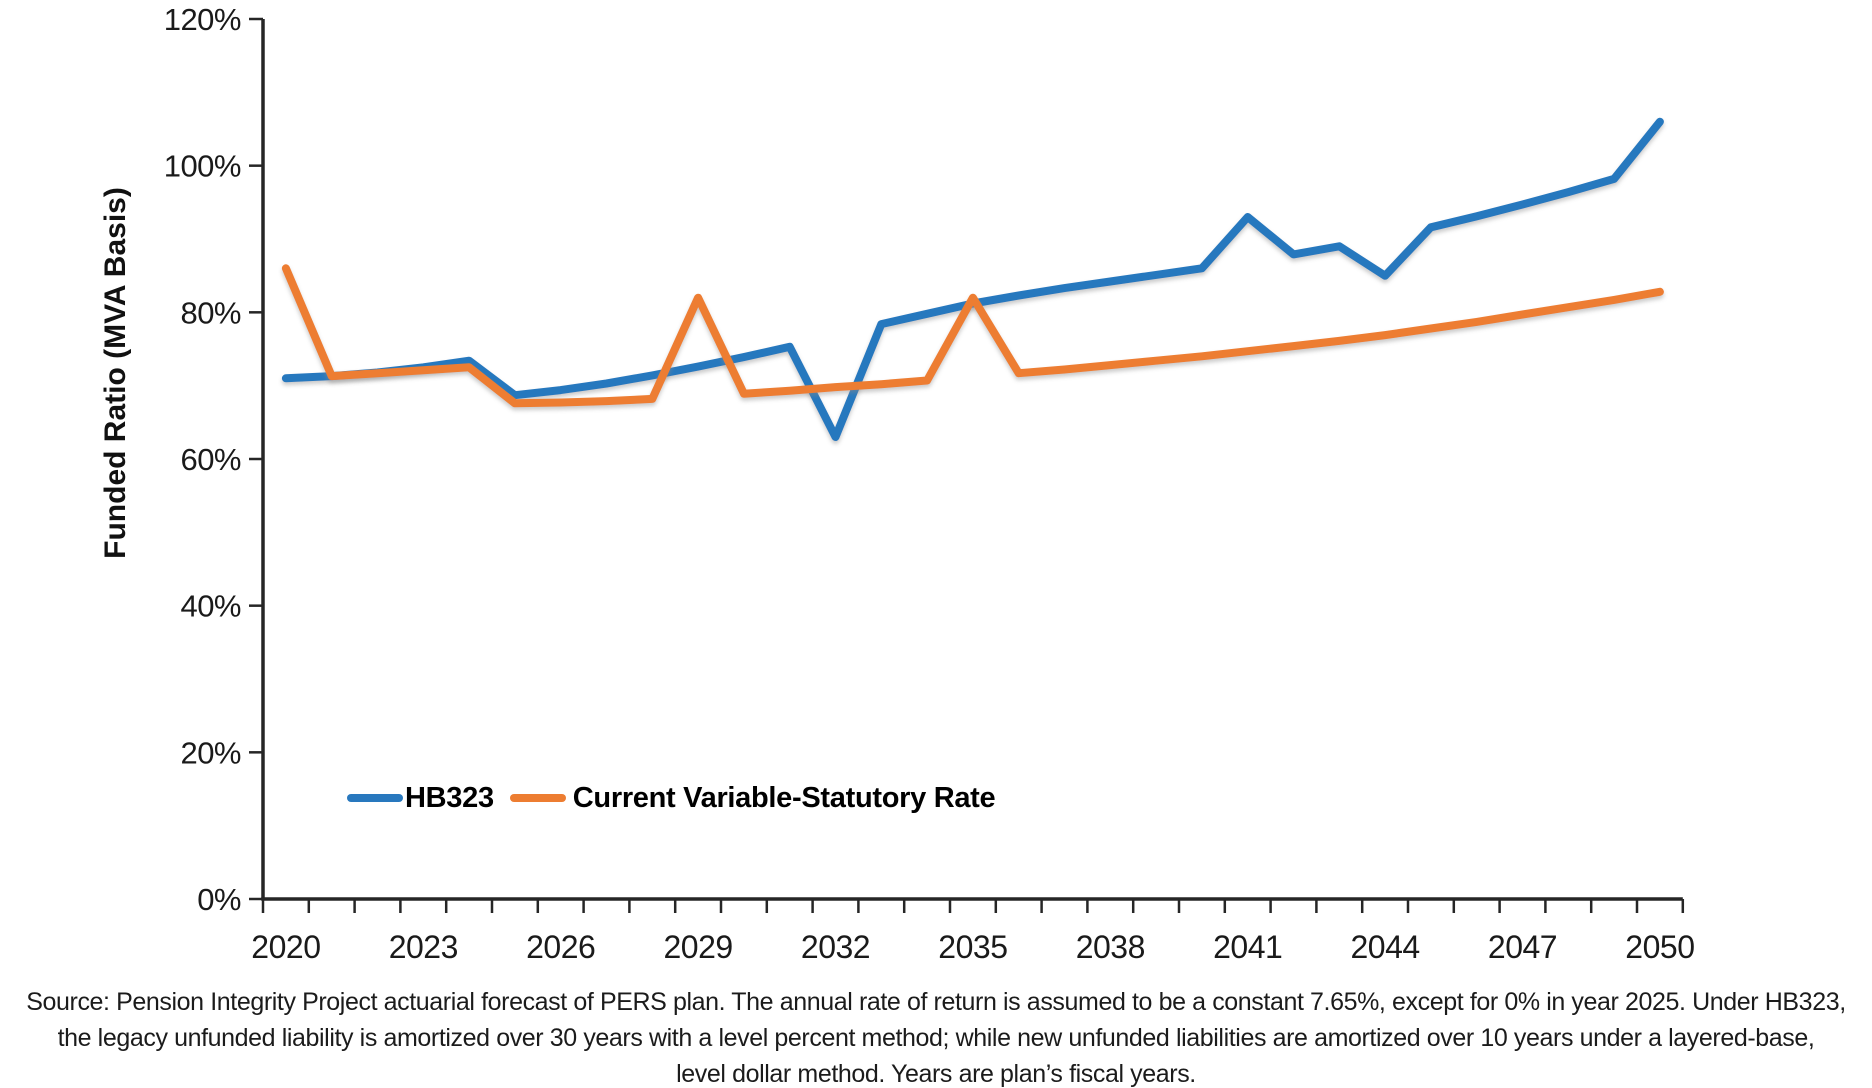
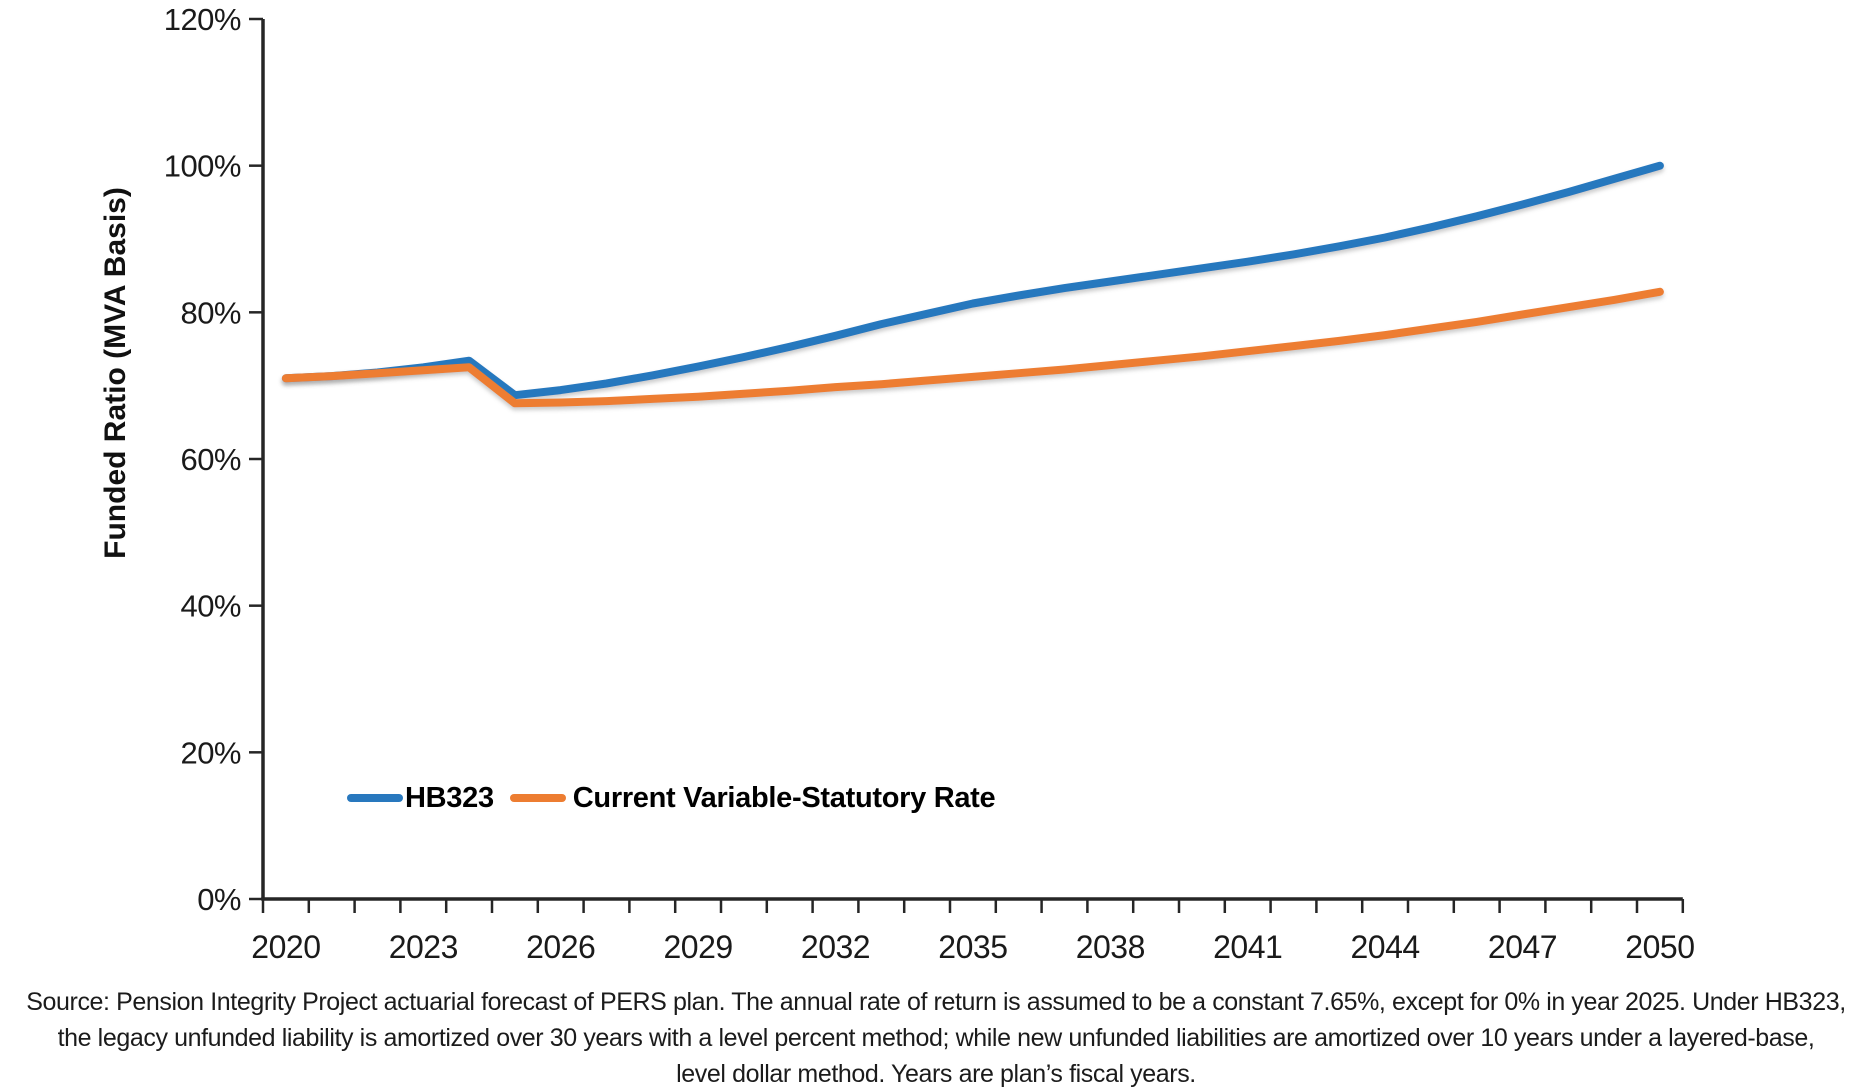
Current Variable-Statutory Rate/2020: 86% -> 71%
Current Variable-Statutory Rate/2029: 82% -> 68%
HB323/2032: 63% -> 77%
Current Variable-Statutory Rate/2035: 82% -> 71%
HB323/2041: 93% -> 87%
HB323/2044: 85% -> 90%
HB323/2050: 106% -> 100%
